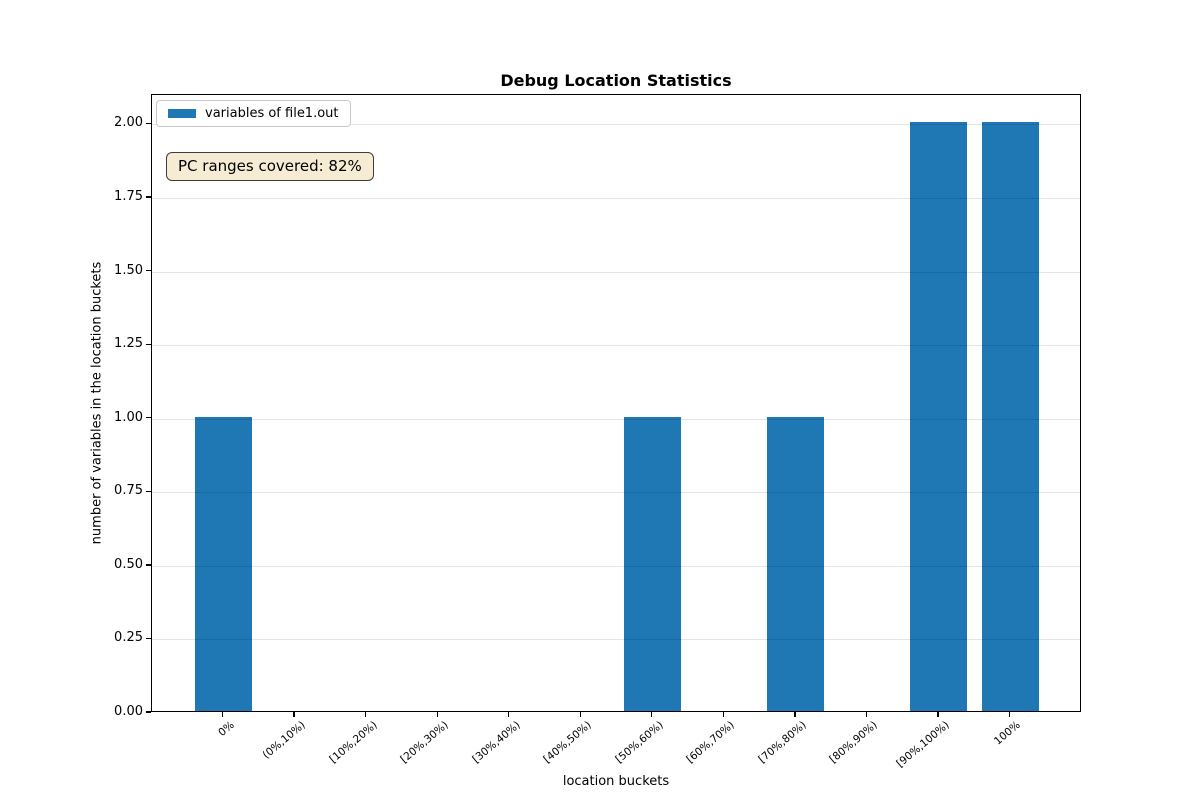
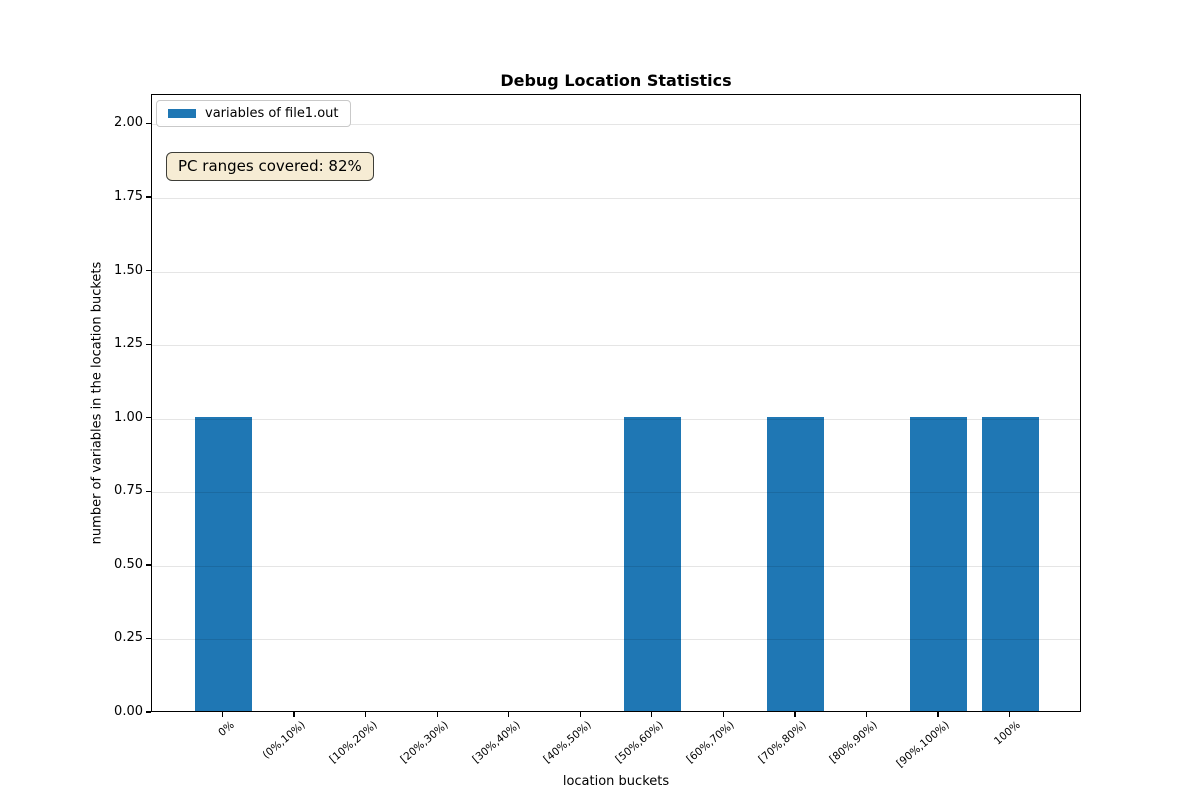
[90%,100%): 2 -> 1
100%: 2 -> 1
